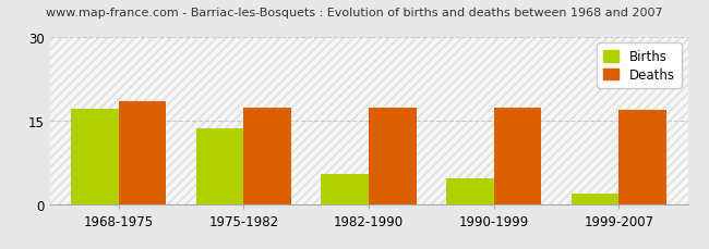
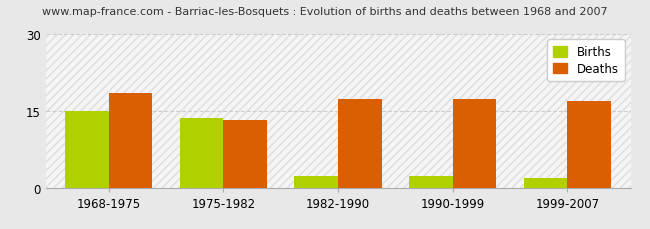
Births/1968-1975: 17.0 -> 15.0
Deaths/1975-1982: 17.2 -> 13.2
Births/1982-1990: 5.4 -> 2.2
Births/1990-1999: 4.6 -> 2.2
